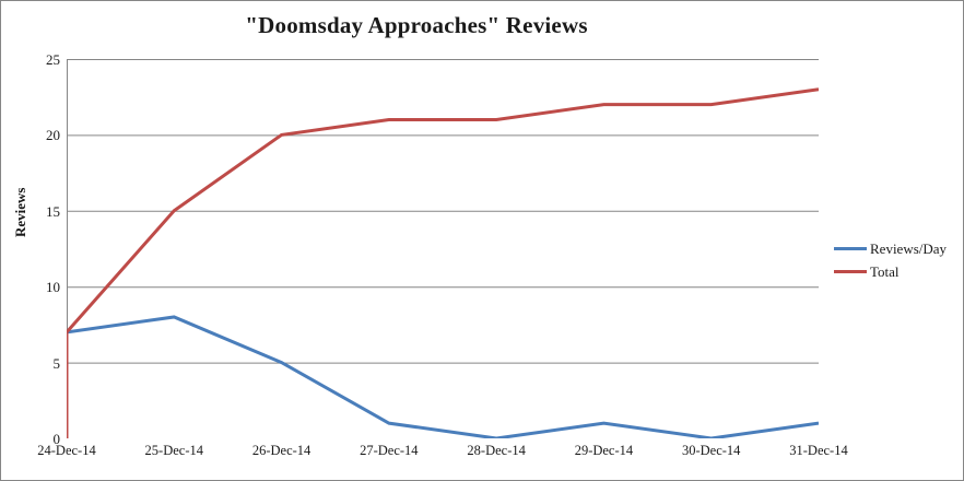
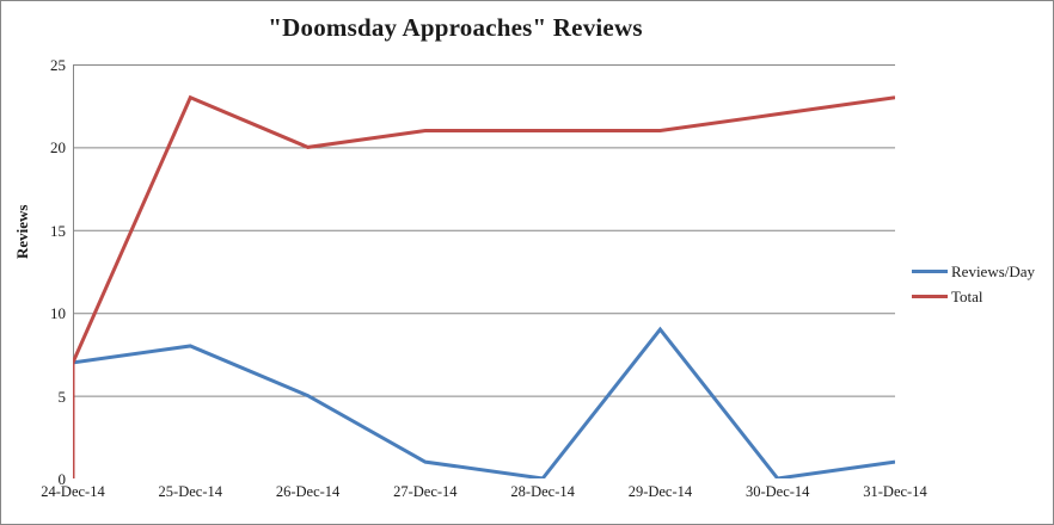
Total/25-Dec-14: 15 -> 23
Reviews/Day/29-Dec-14: 1 -> 9
Total/29-Dec-14: 22 -> 21
